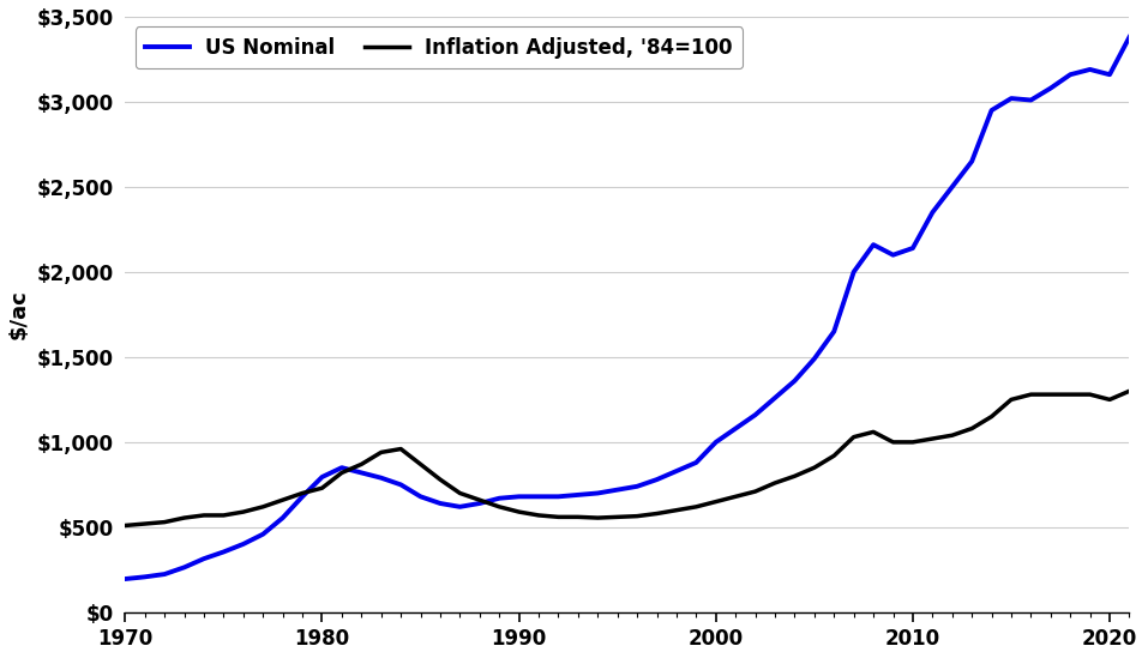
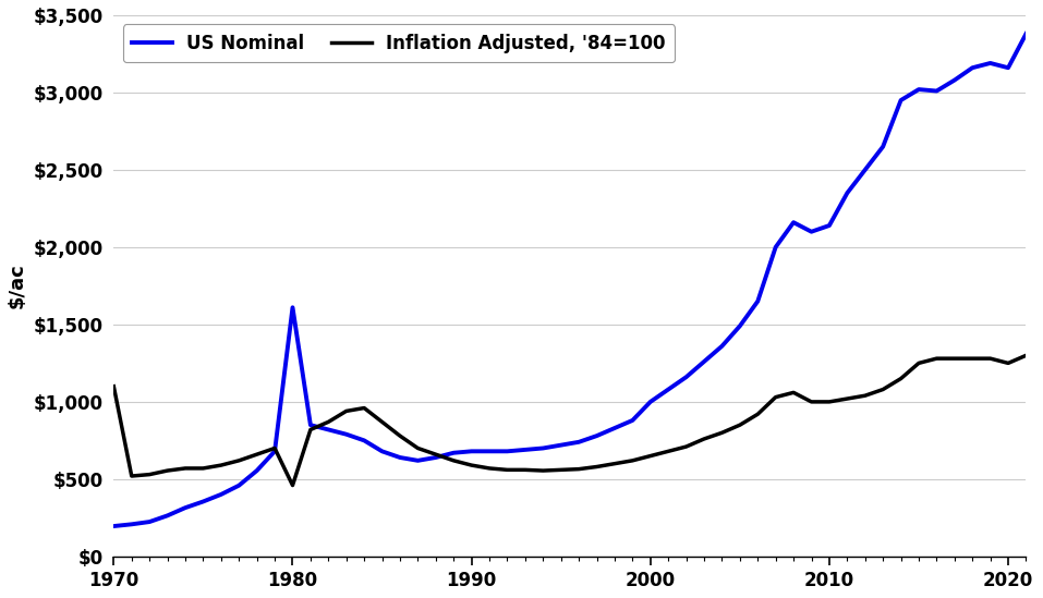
Inflation Adjusted, '84=100/1970: $510 -> $1,100
US Nominal/1980: $800 -> $1,610
Inflation Adjusted, '84=100/1980: $730 -> $460
